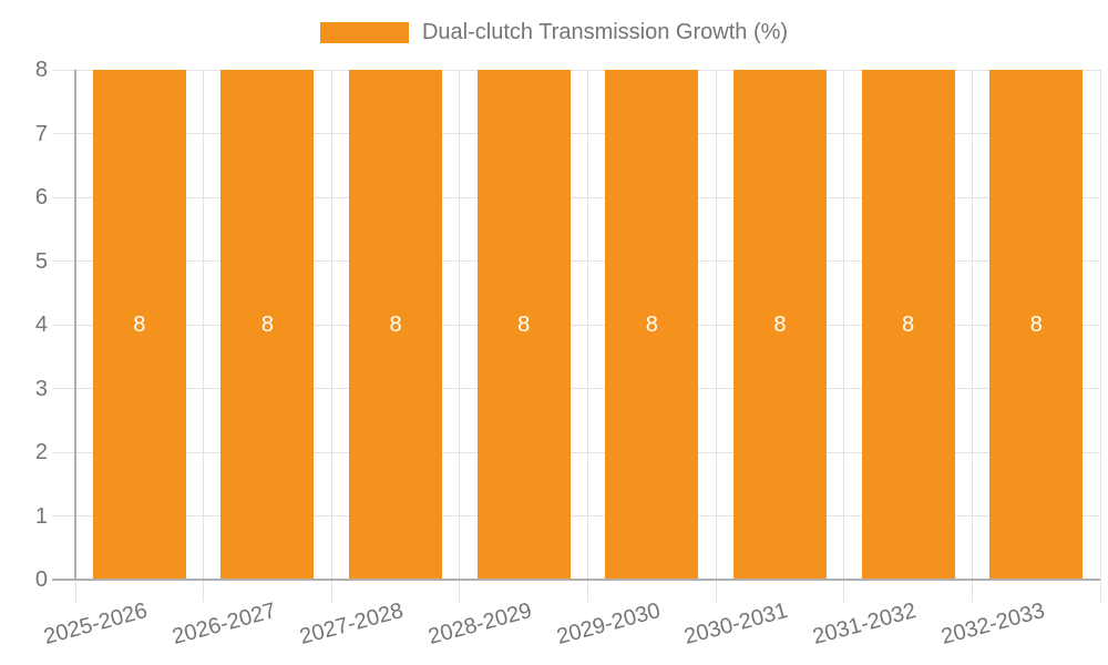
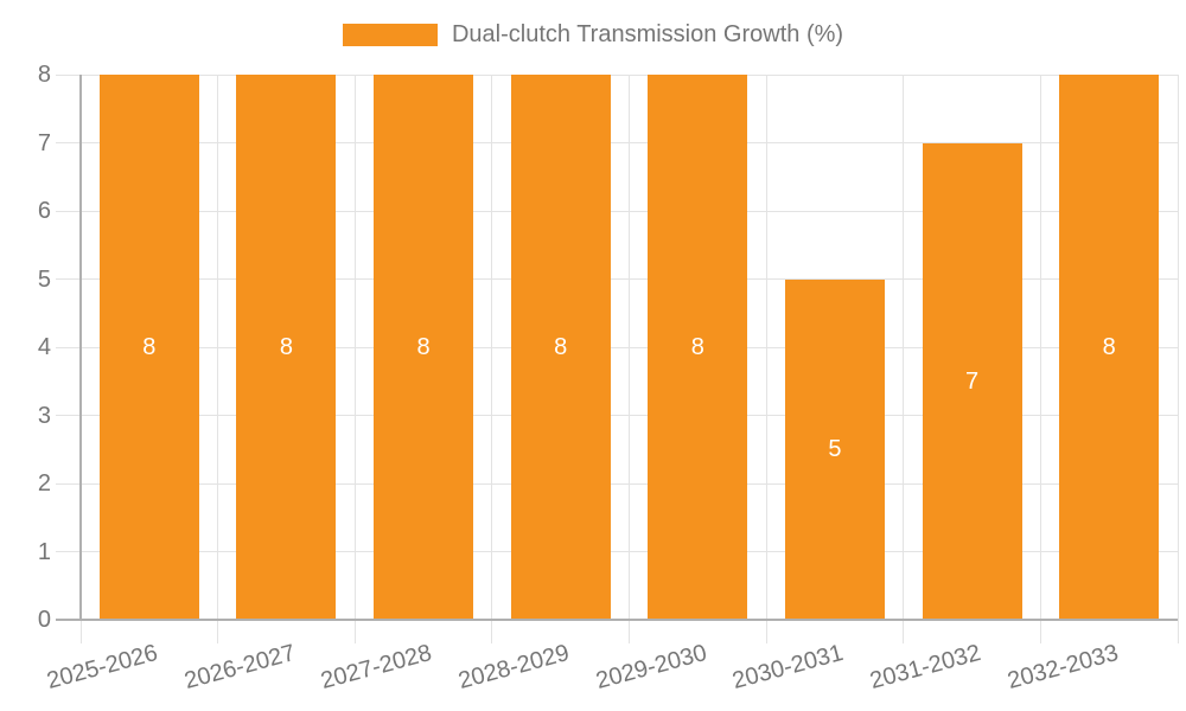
2030-2031: 8 -> 5
2031-2032: 8 -> 7
